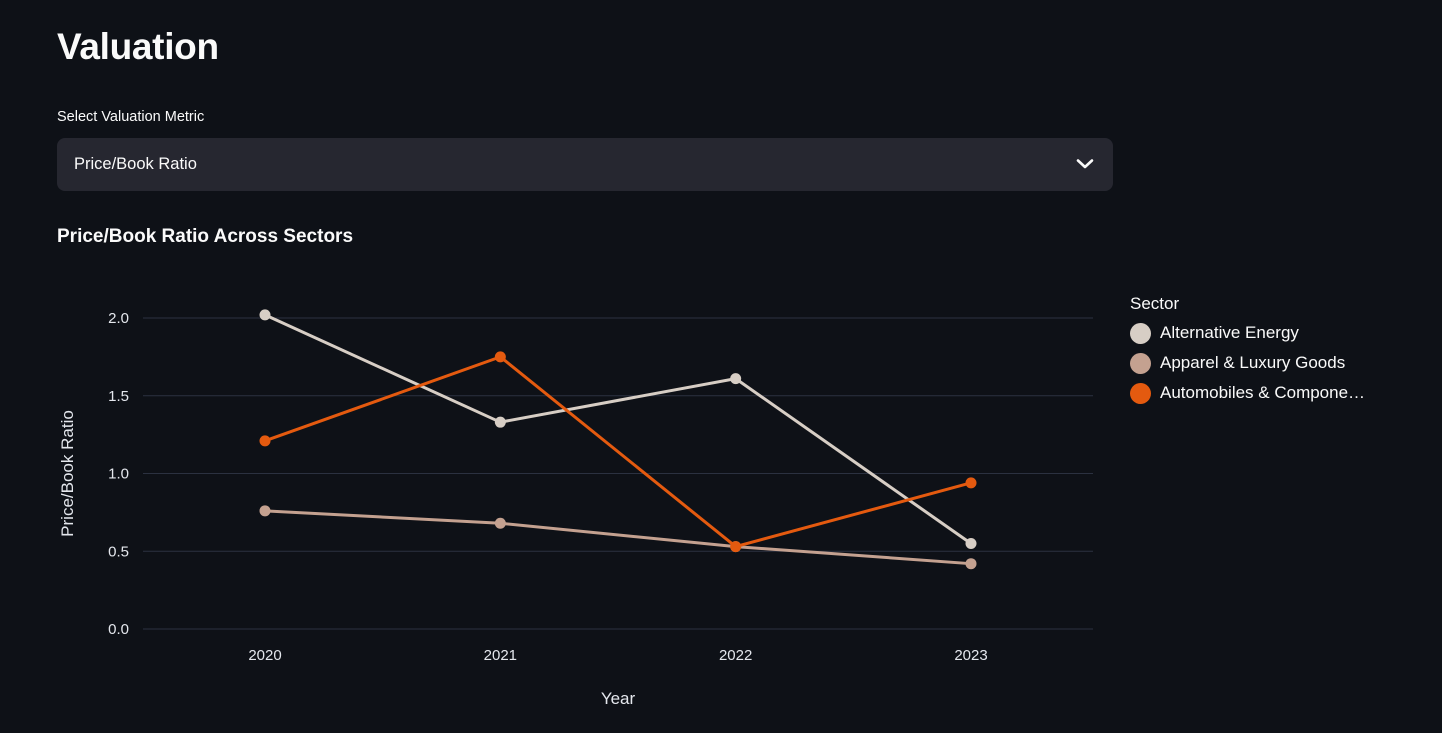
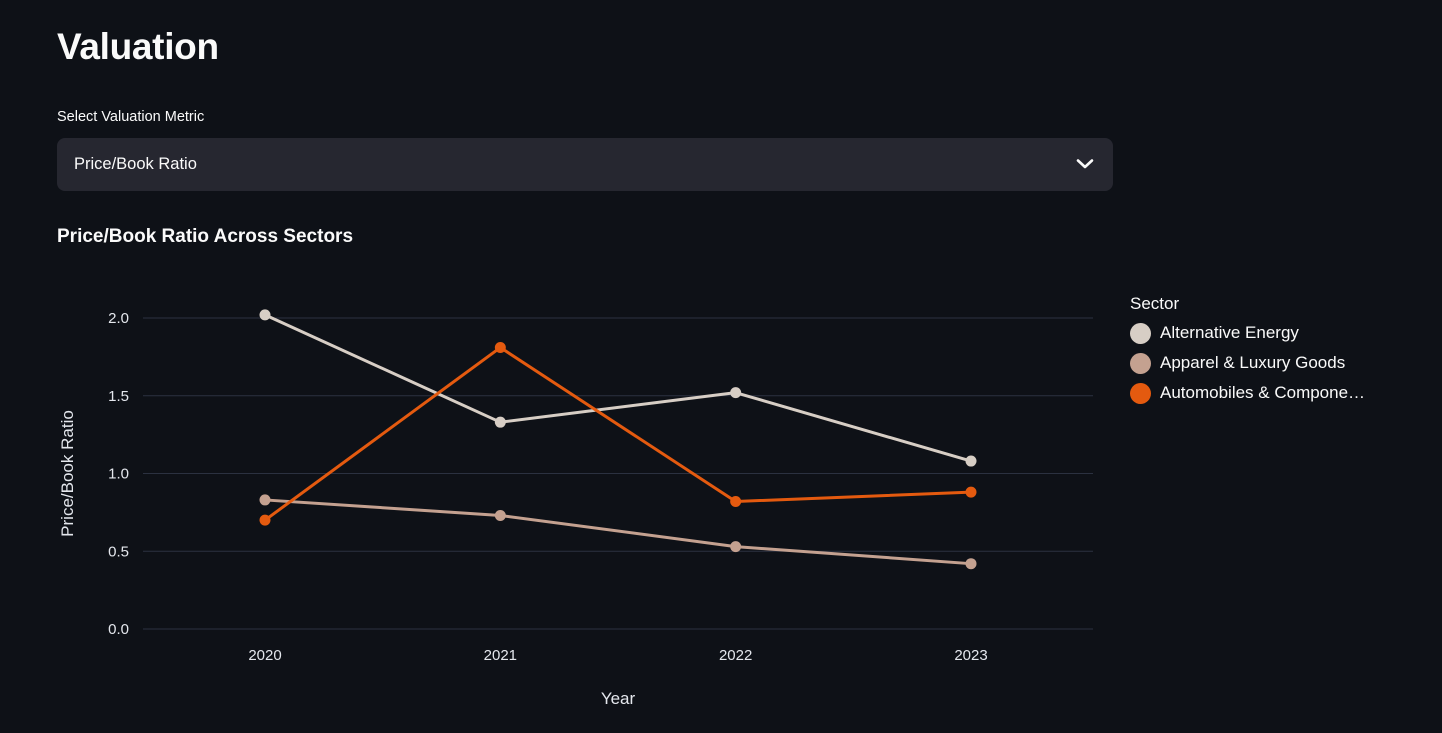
Apparel & Luxury Goods/2020: 0.76 -> 0.83
Automobiles & Compone…/2020: 1.21 -> 0.70
Apparel & Luxury Goods/2021: 0.68 -> 0.73
Automobiles & Compone…/2021: 1.75 -> 1.81
Alternative Energy/2022: 1.61 -> 1.52
Automobiles & Compone…/2022: 0.53 -> 0.82
Alternative Energy/2023: 0.55 -> 1.08
Automobiles & Compone…/2023: 0.94 -> 0.88
